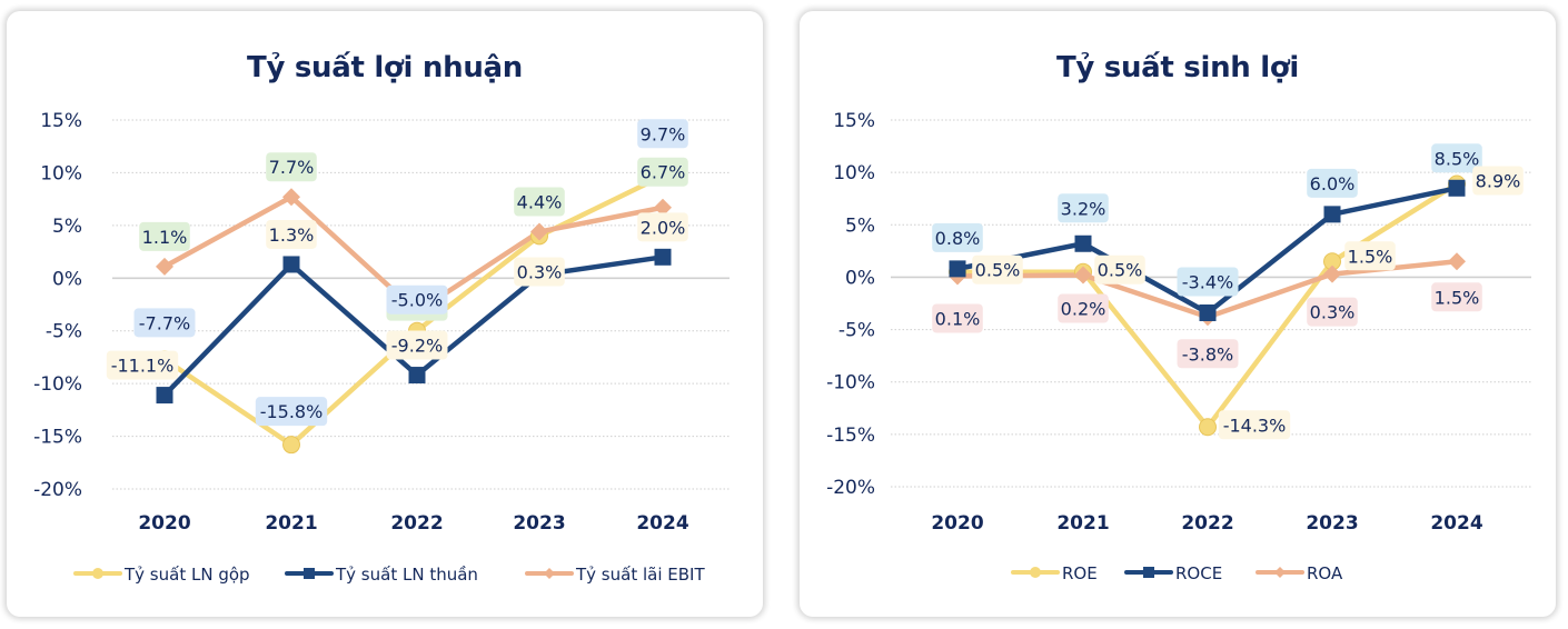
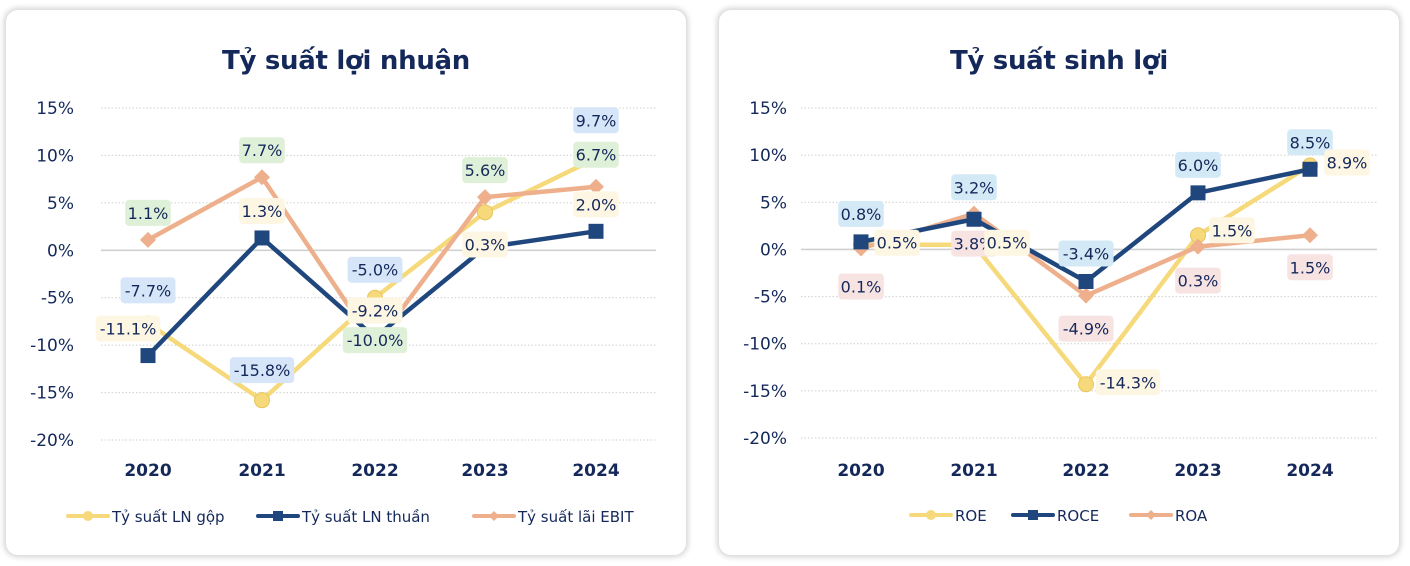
Tỷ suất lợi nhuận/Tỷ suất lãi EBIT/2022: -3.2% -> -10.0%
Tỷ suất lợi nhuận/Tỷ suất lãi EBIT/2023: 4.4% -> 5.6%
Tỷ suất sinh lợi/ROA/2021: 0.2% -> 3.8%
Tỷ suất sinh lợi/ROA/2022: -3.8% -> -4.9%
